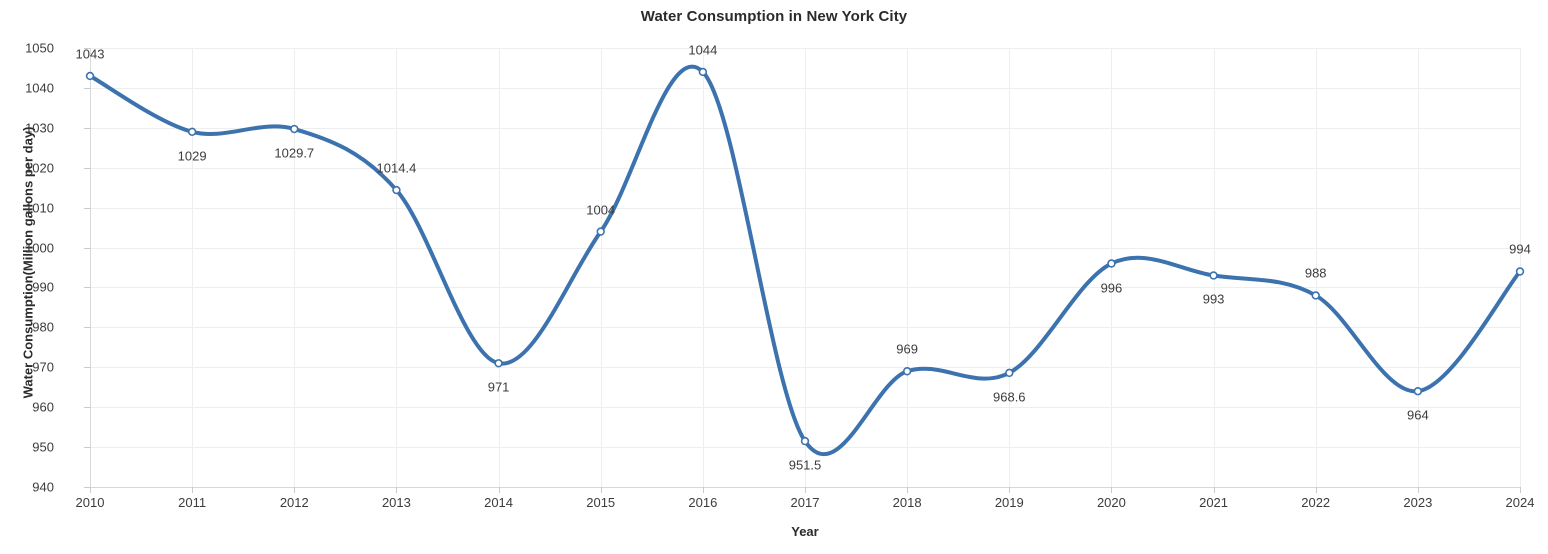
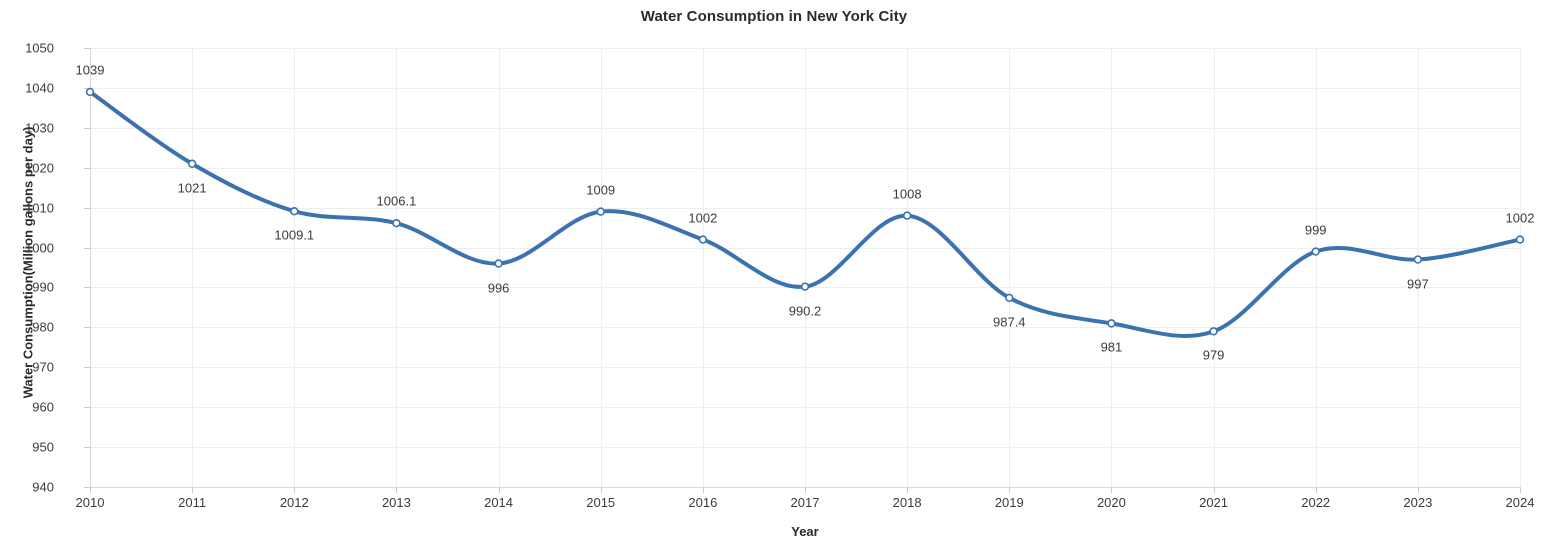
2010: 1043 -> 1039
2011: 1029 -> 1021
2012: 1029.7 -> 1009.1
2013: 1014.4 -> 1006.1
2014: 971 -> 996
2015: 1004 -> 1009
2016: 1044 -> 1002
2017: 951.5 -> 990.2
2018: 969 -> 1008
2019: 968.6 -> 987.4
2020: 996 -> 981
2021: 993 -> 979
2022: 988 -> 999
2023: 964 -> 997
2024: 994 -> 1002
